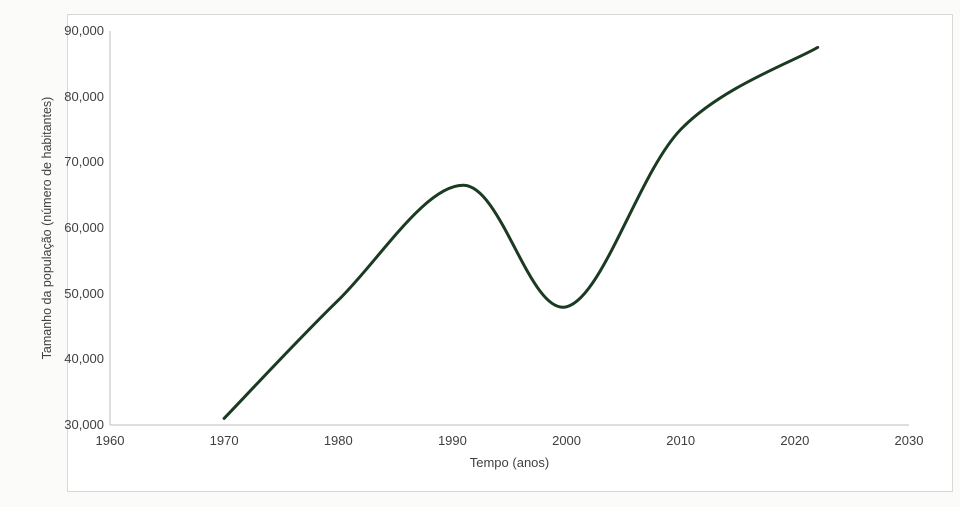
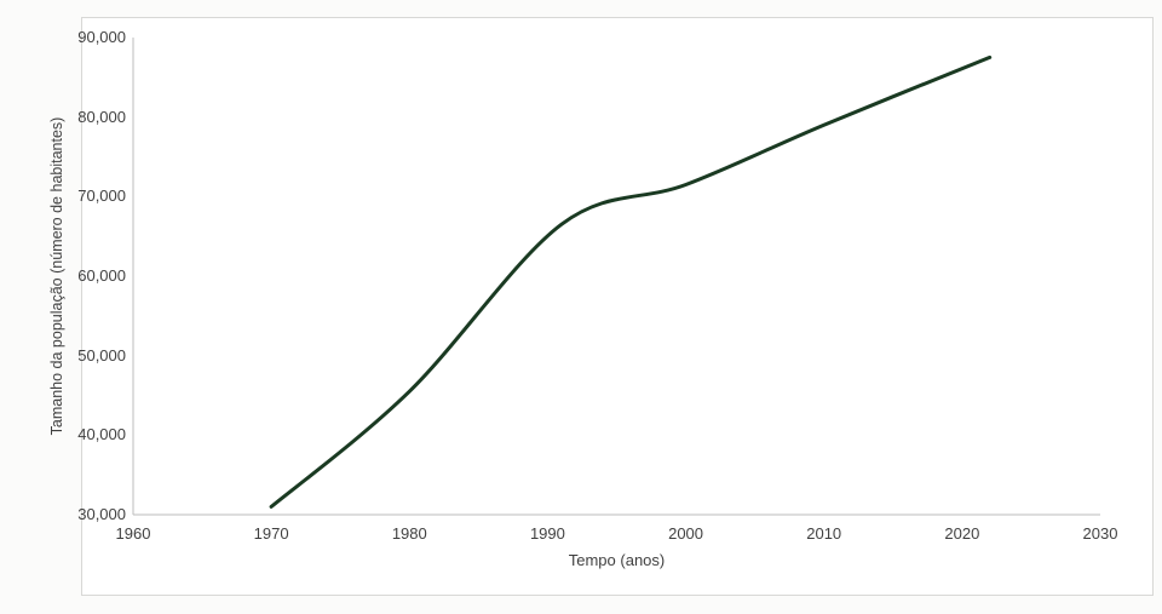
1980: 49000 -> 46000
2000: 48000 -> 72000
2010: 75000 -> 79000
